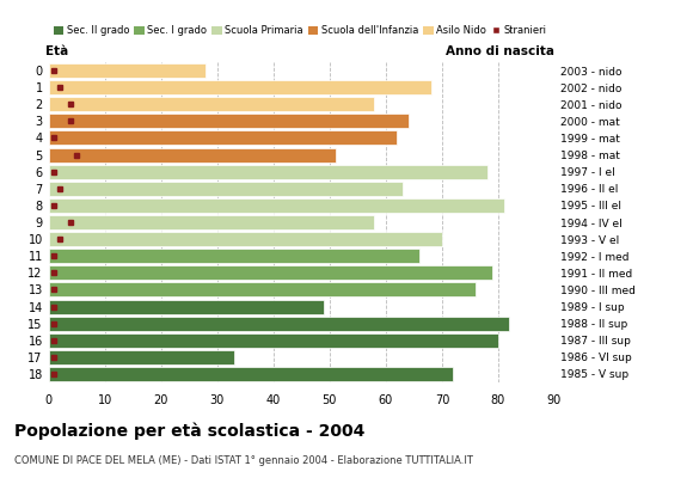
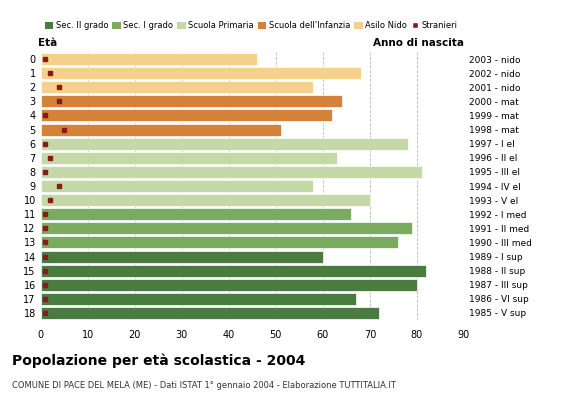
0: 28 -> 46
14: 49 -> 60
17: 33 -> 67
